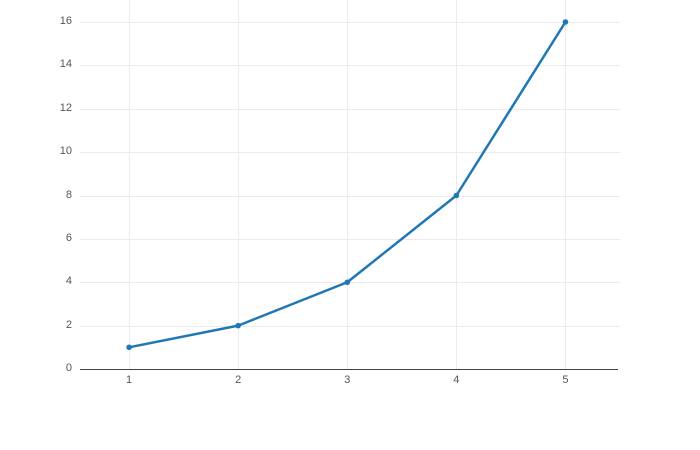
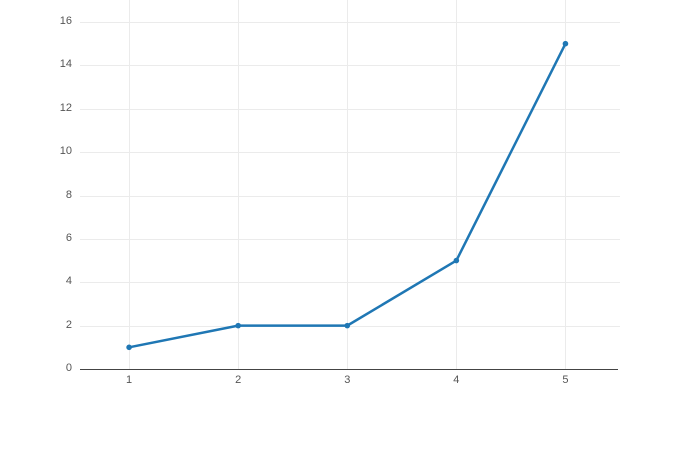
3: 4 -> 2
4: 8 -> 5
5: 16 -> 15
